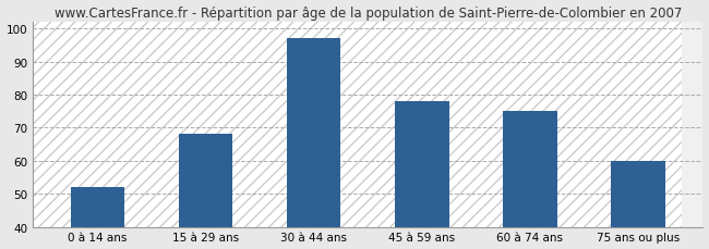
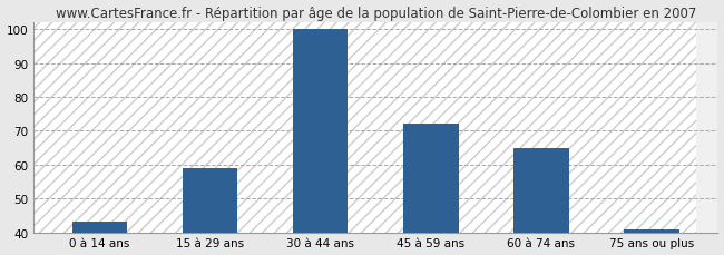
0 à 14 ans: 52 -> 43
15 à 29 ans: 68 -> 59
30 à 44 ans: 97 -> 100
45 à 59 ans: 78 -> 72
60 à 74 ans: 75 -> 65
75 ans ou plus: 60 -> 41
